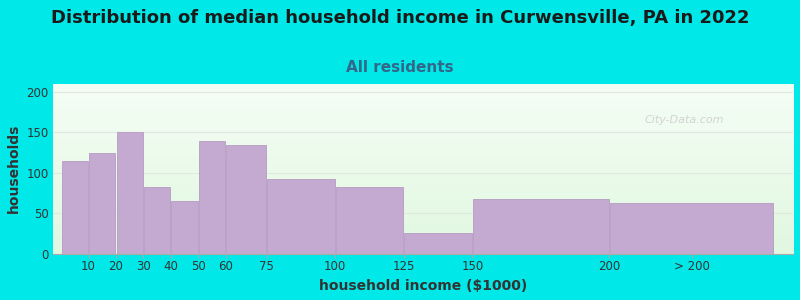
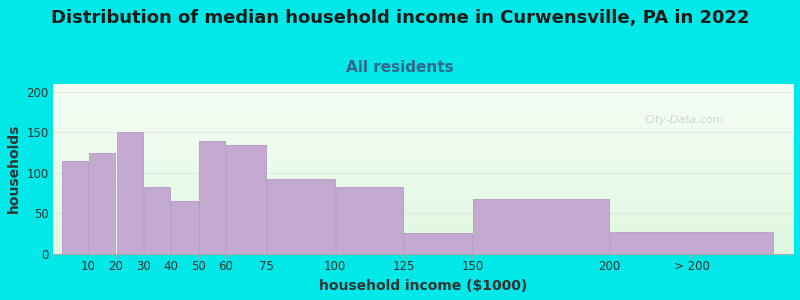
> 200: 62 -> 27
